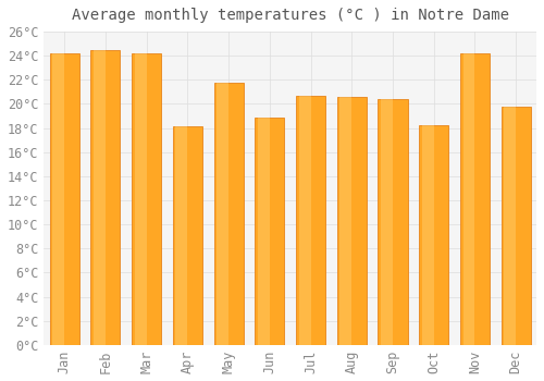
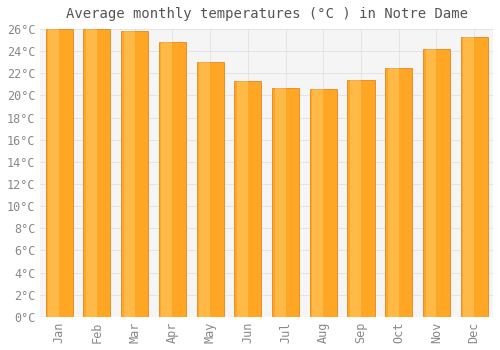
Jan: 24.2°C -> 26.0°C
Feb: 24.5°C -> 26.0°C
Mar: 24.2°C -> 25.8°C
Apr: 18.1°C -> 24.8°C
May: 21.8°C -> 23.0°C
Jun: 18.9°C -> 21.3°C
Sep: 20.4°C -> 21.4°C
Oct: 18.2°C -> 22.5°C
Dec: 19.8°C -> 25.3°C
